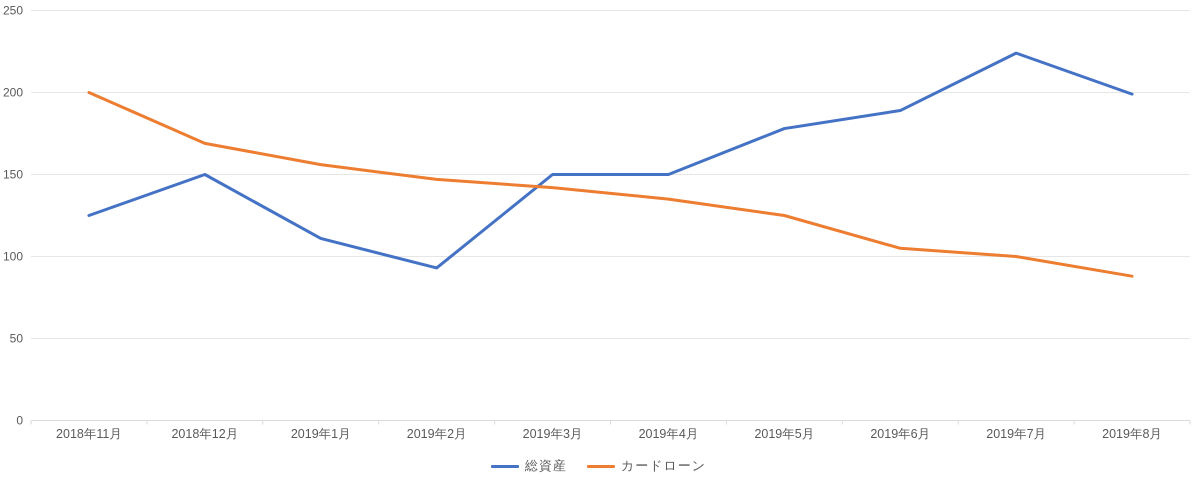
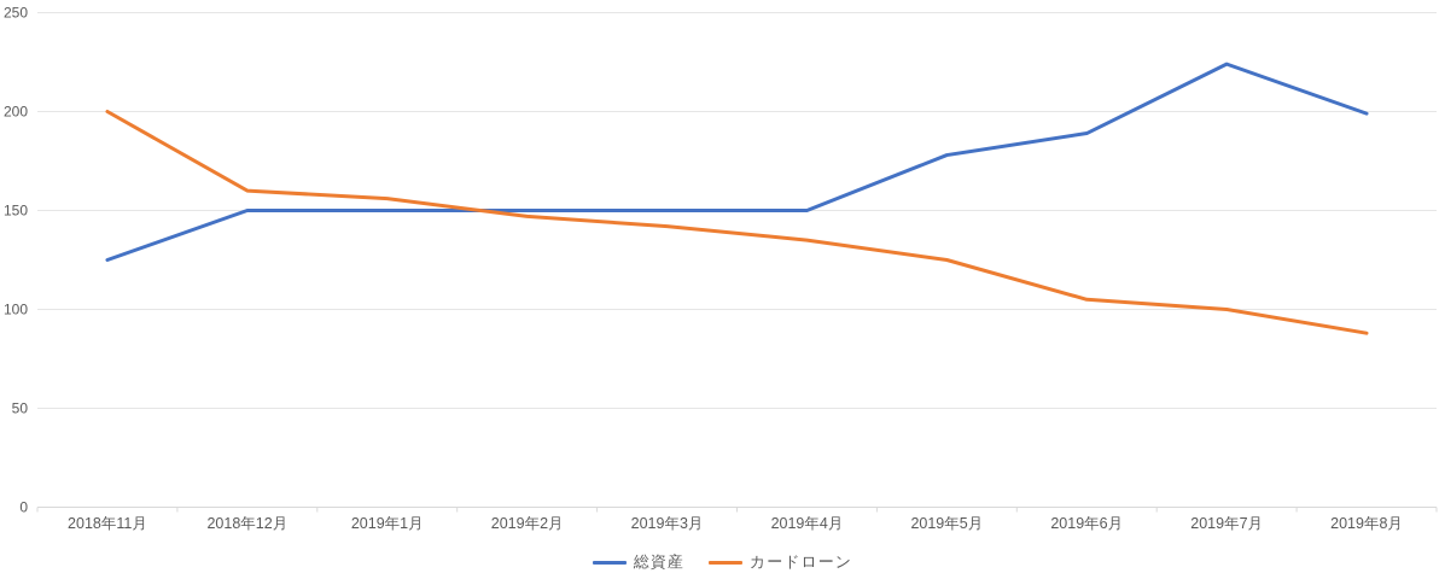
カードローン/2018年12月: 169 -> 160
総資産/2019年1月: 111 -> 150
総資産/2019年2月: 93 -> 150
